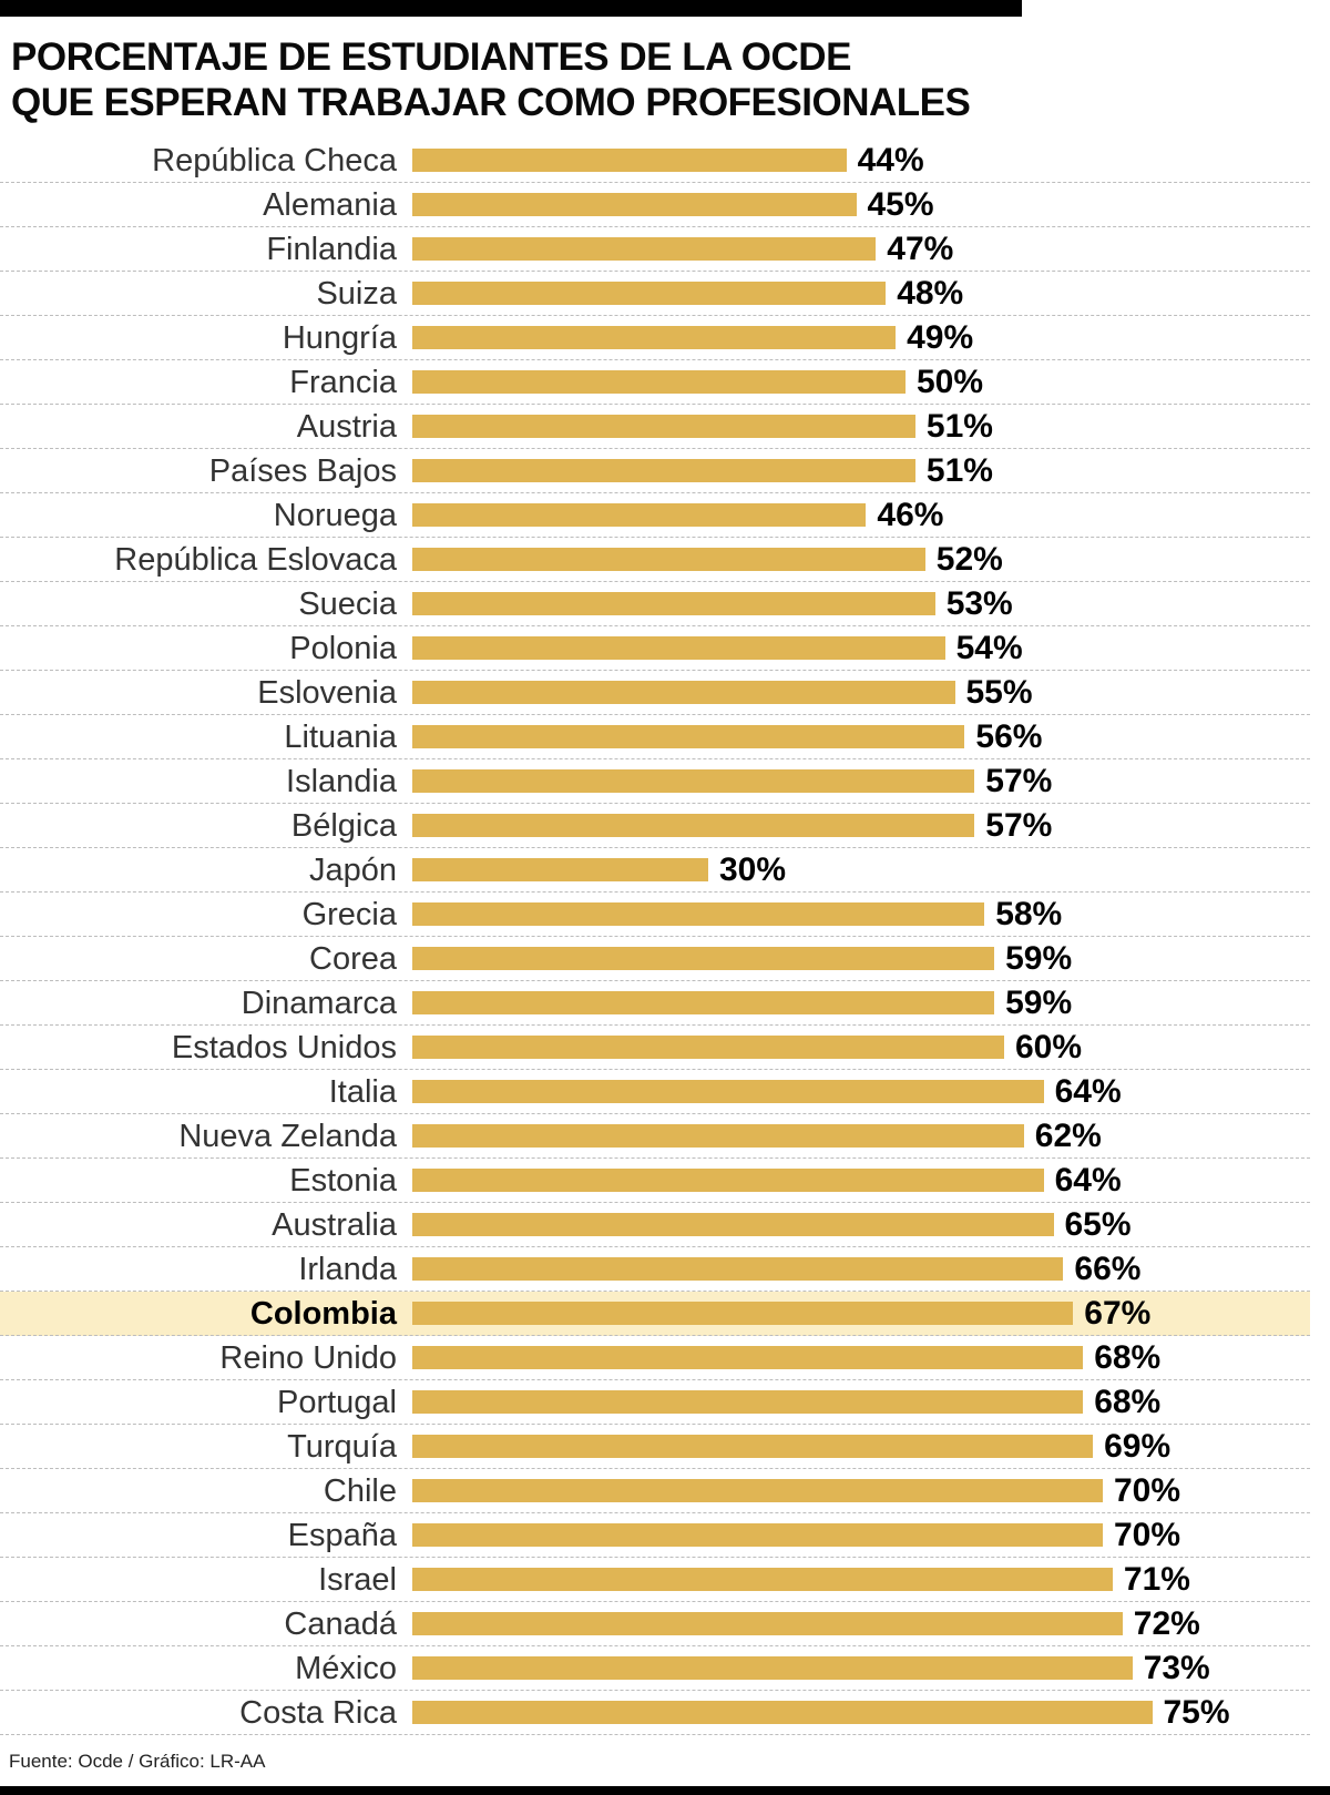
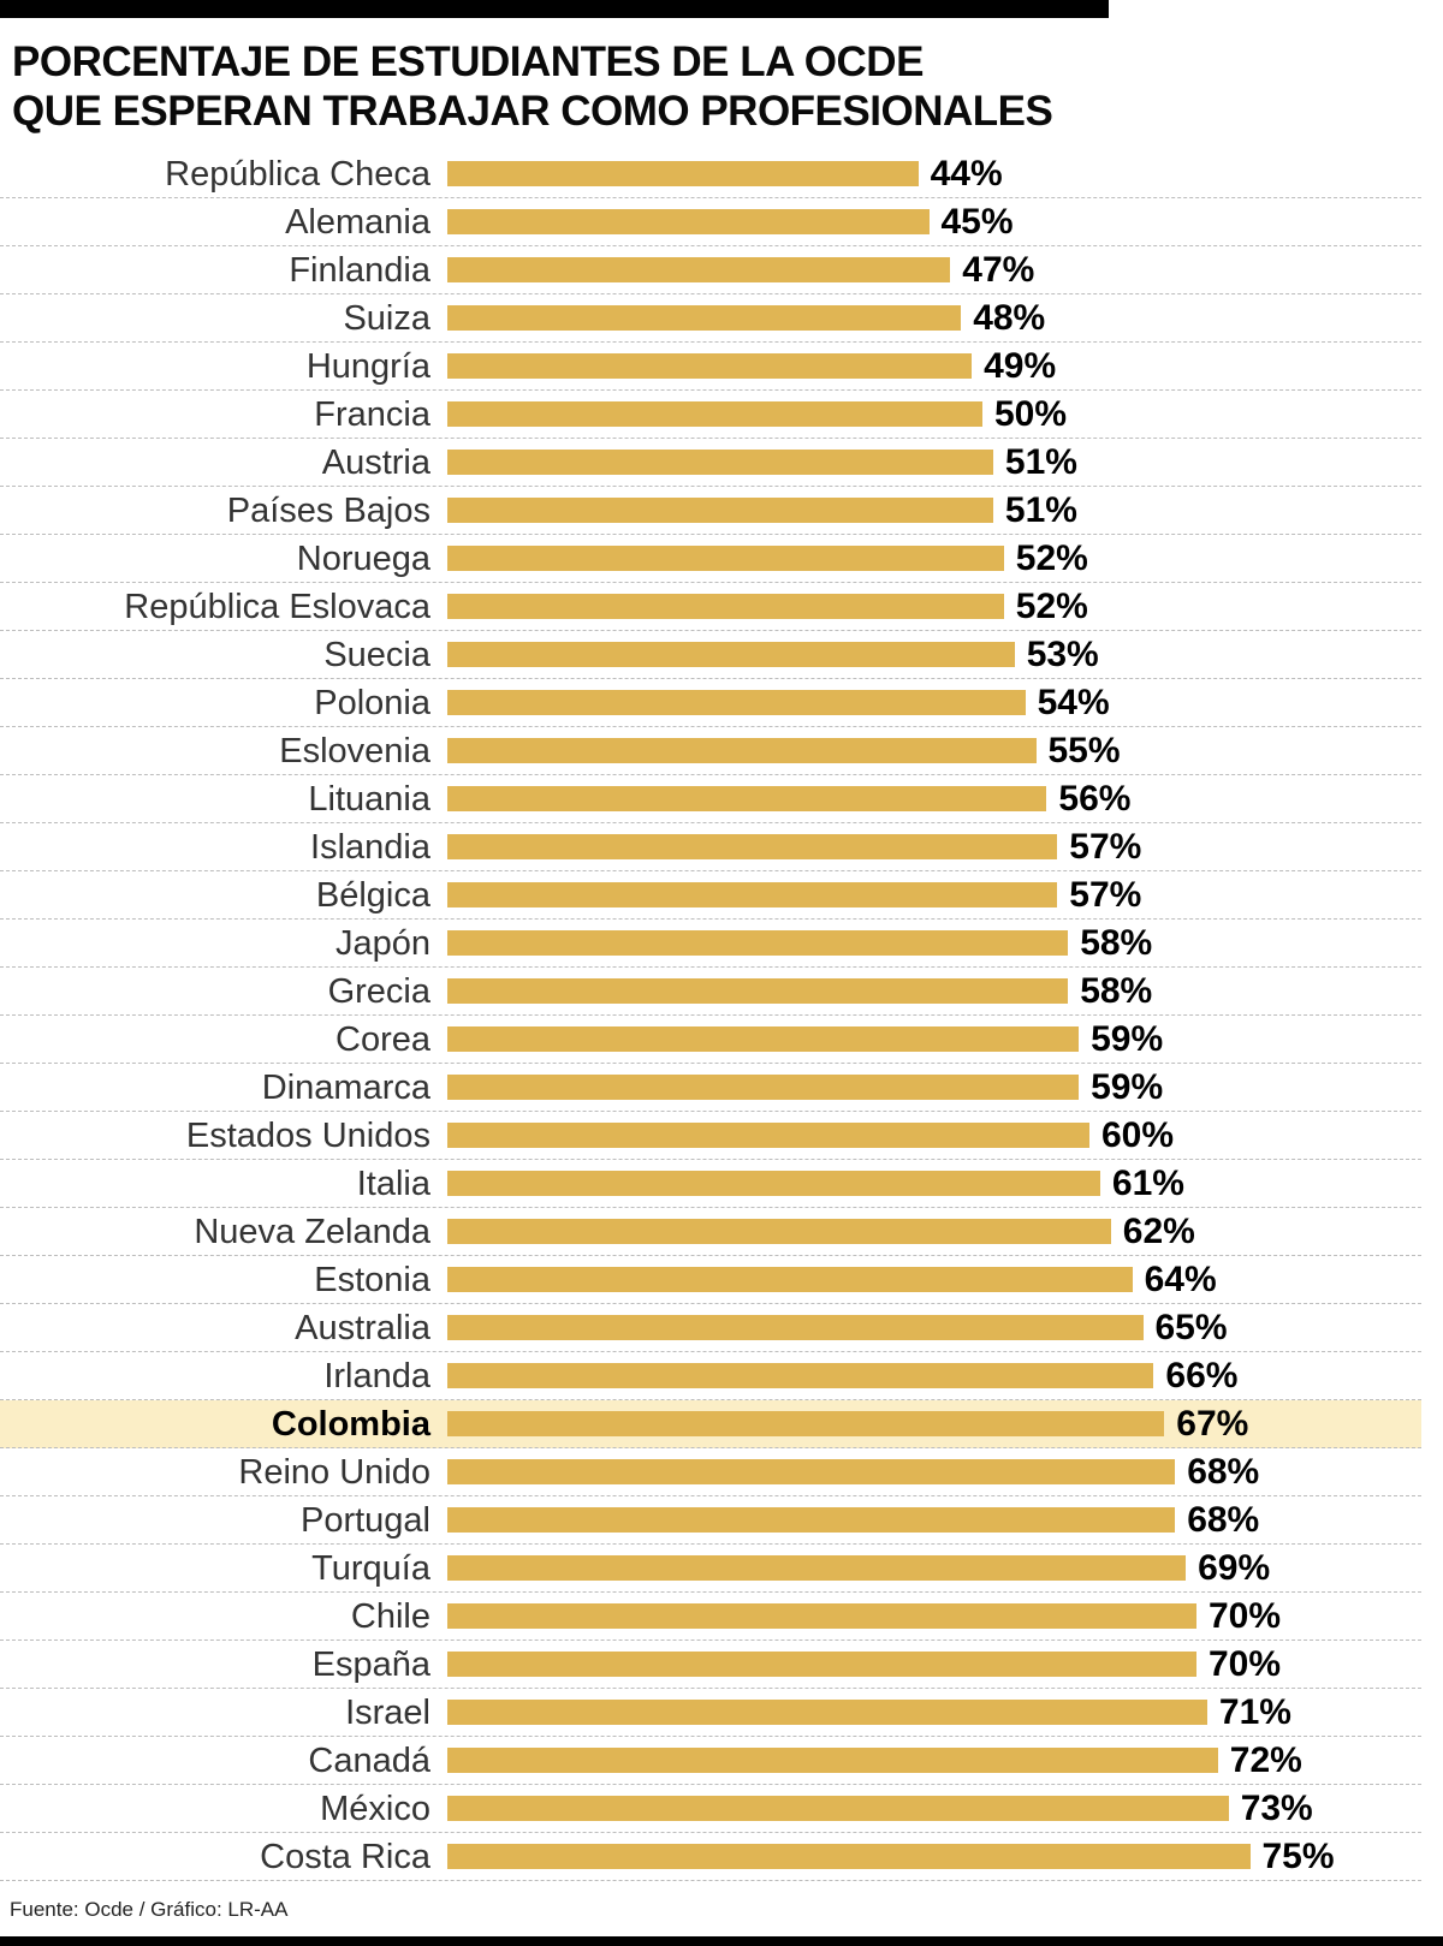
Noruega: 46% -> 52%
Japón: 30% -> 58%
Italia: 64% -> 61%
